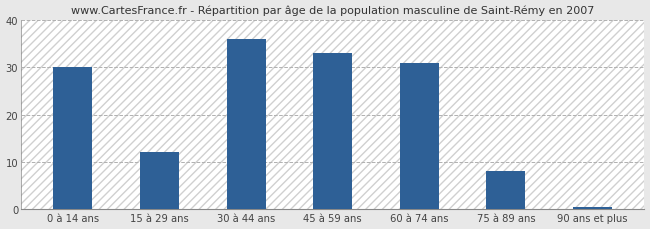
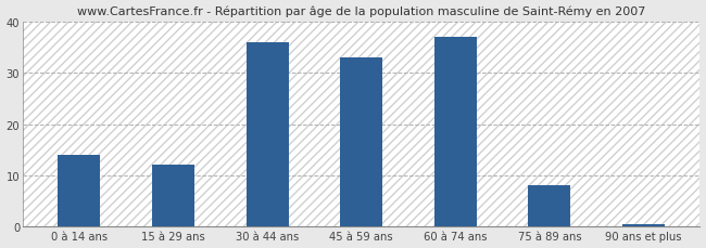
0 à 14 ans: 30.0 -> 14.0
60 à 74 ans: 31.0 -> 37.0
